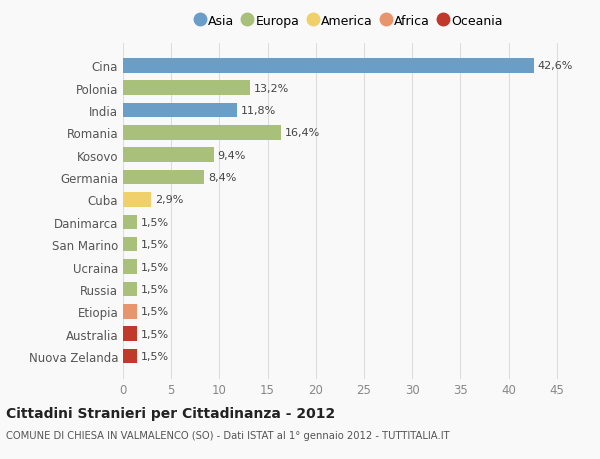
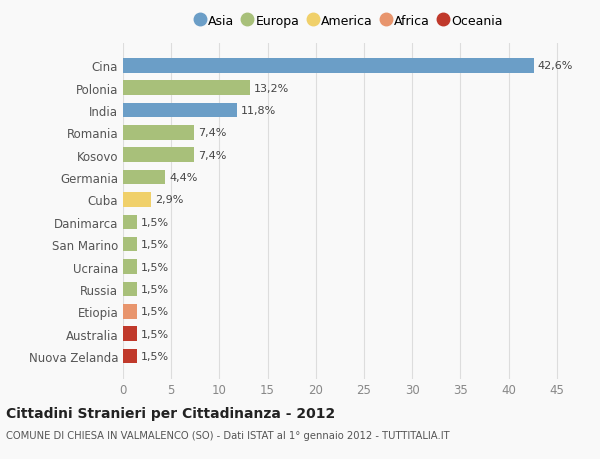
Romania: 16,4% -> 7,4%
Kosovo: 9,4% -> 7,4%
Germania: 8,4% -> 4,4%
